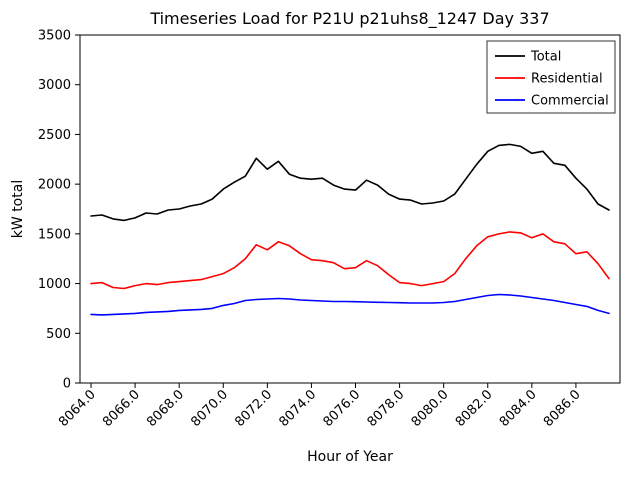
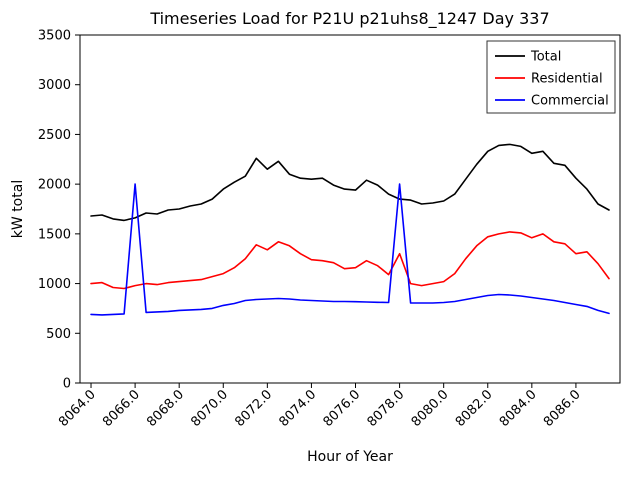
Commercial/8066.0: 700 -> 2000
Residential/8078.0: 1000 -> 1300
Commercial/8078.0: 800 -> 2000
